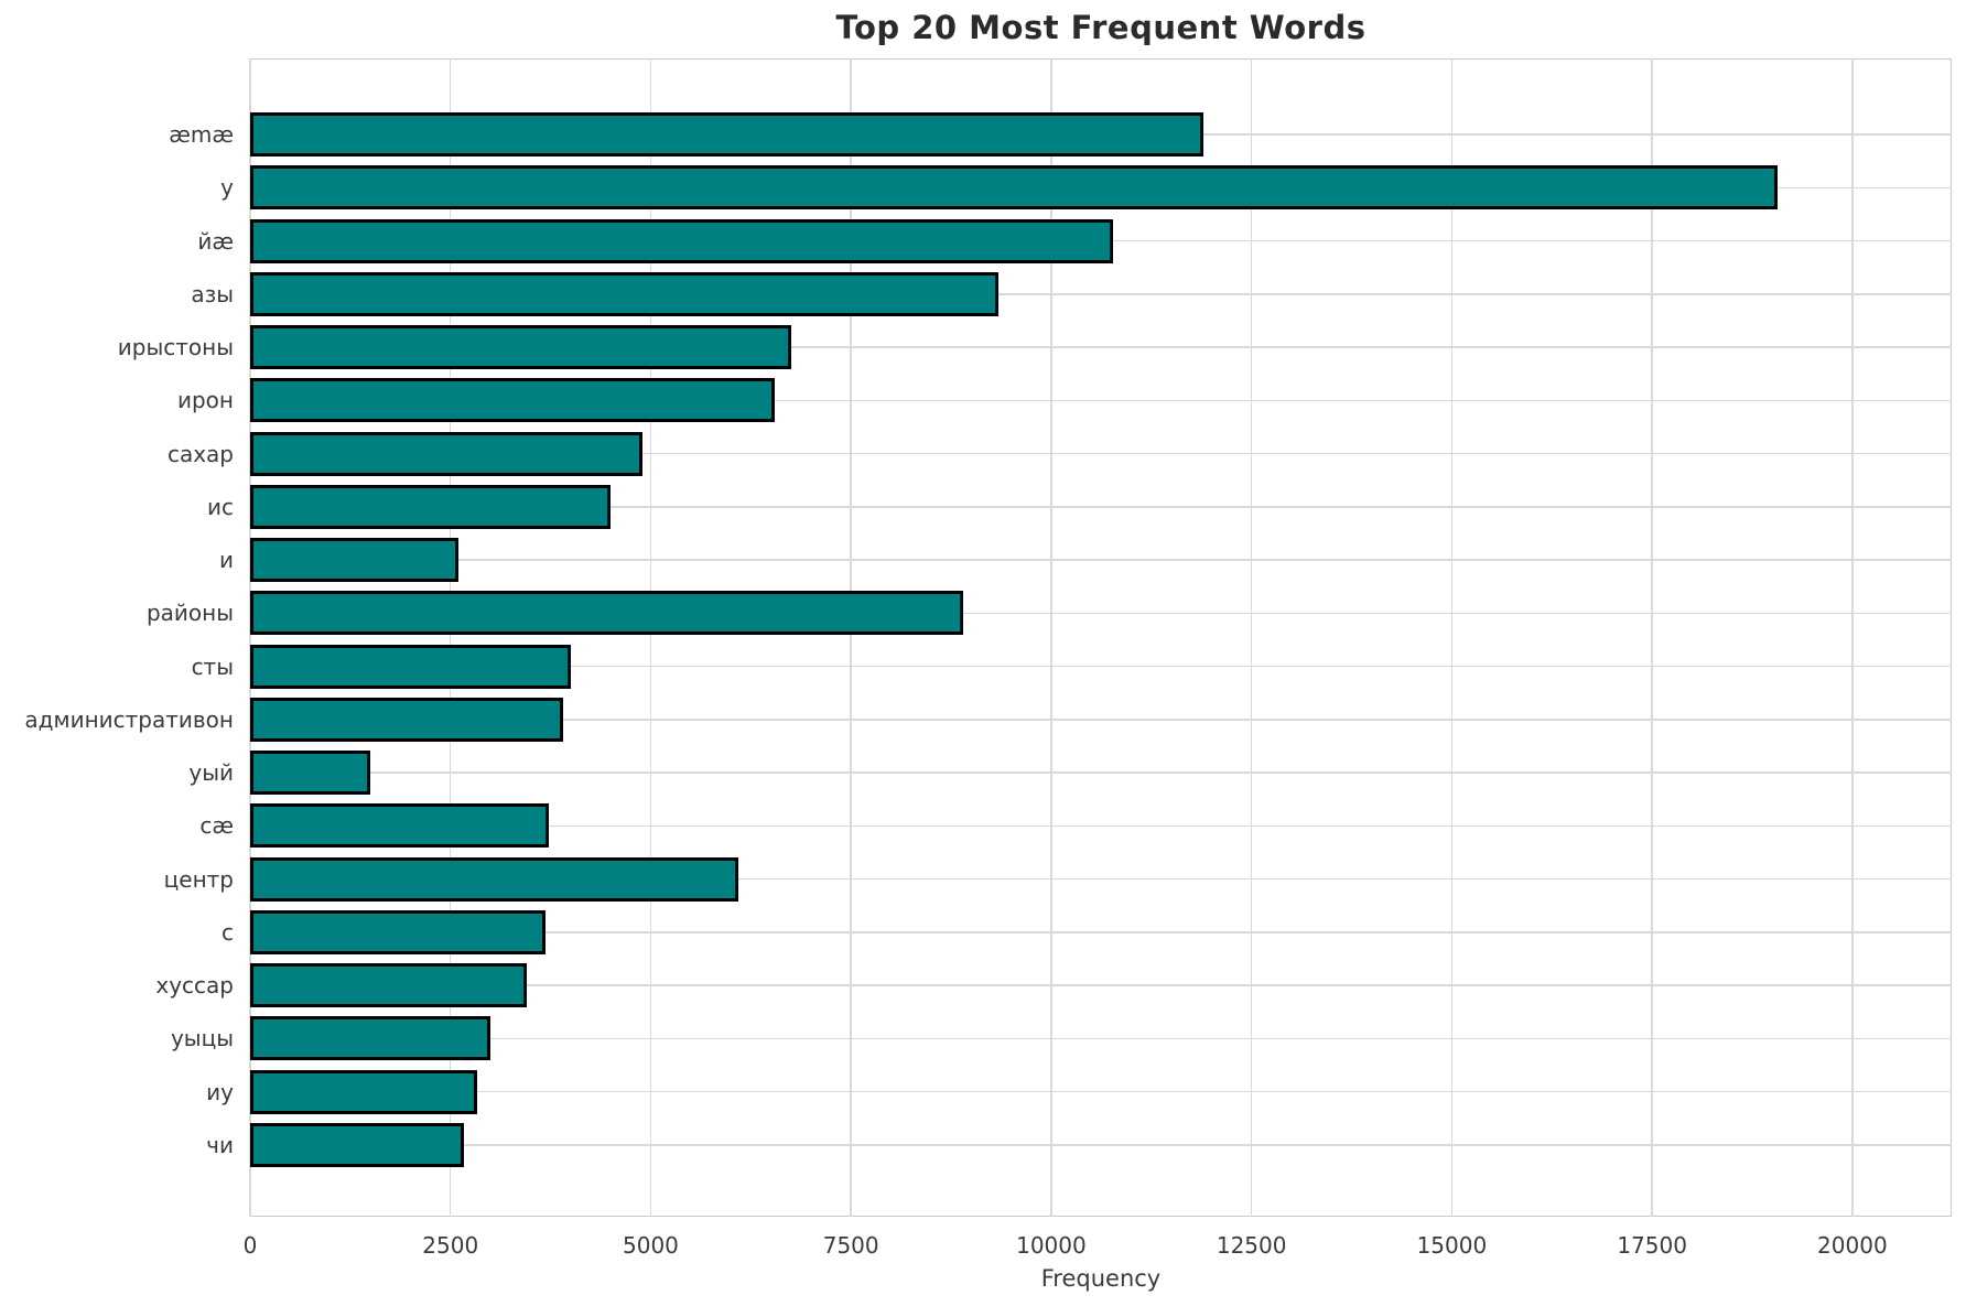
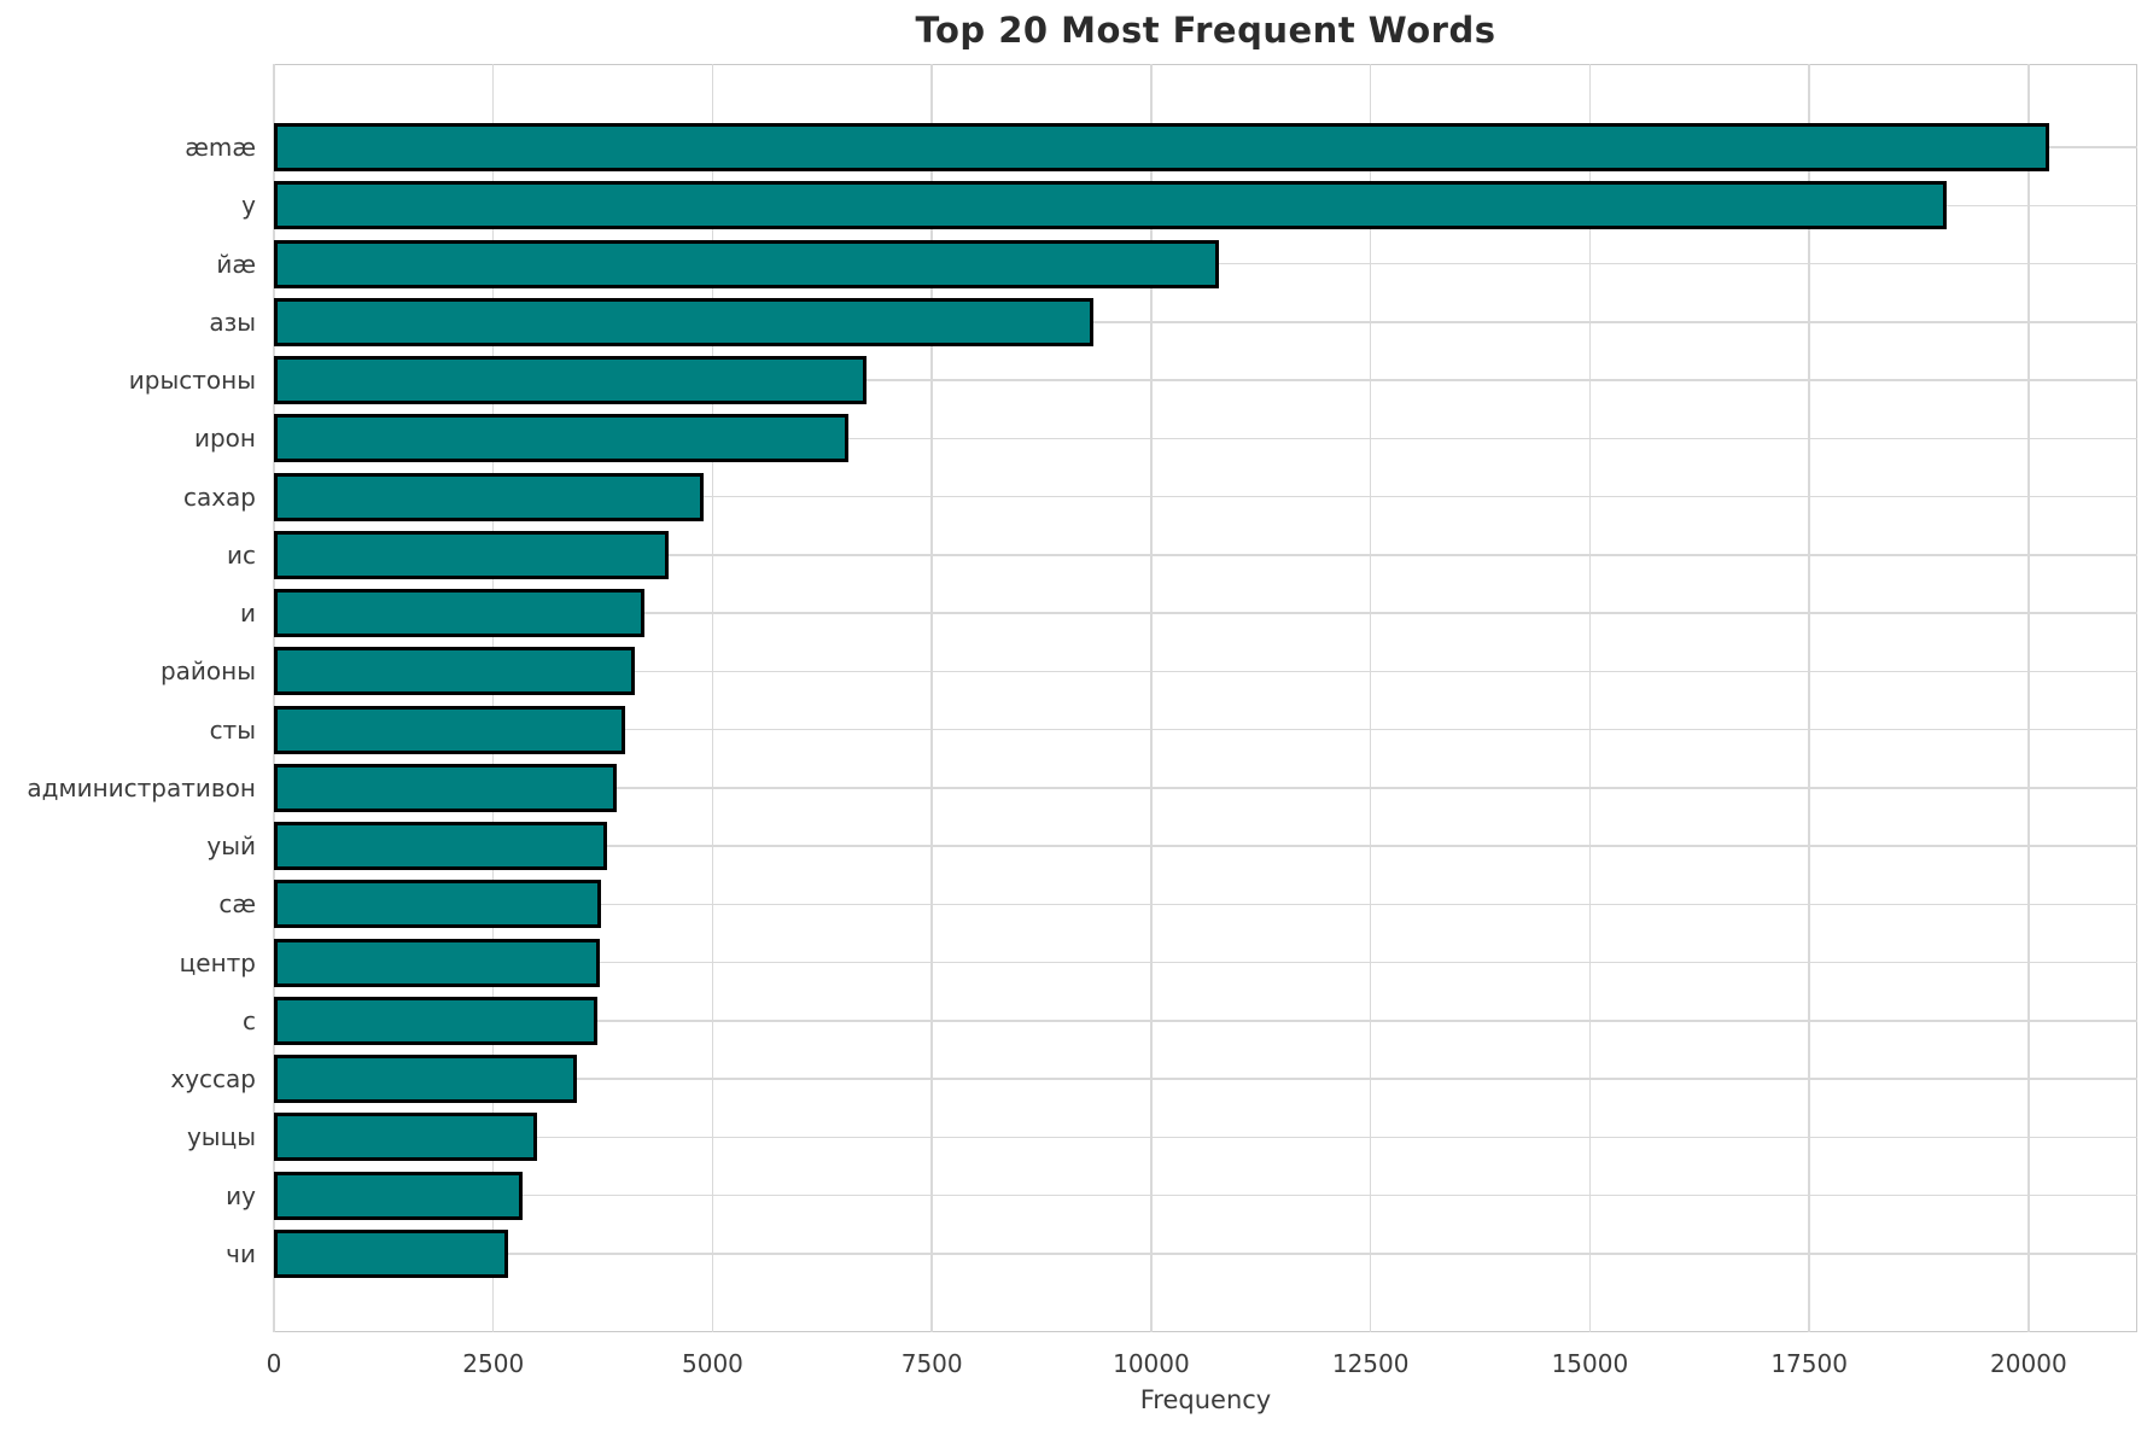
æmæ: 11900 -> 20200
и: 2600 -> 4200
районы: 8900 -> 4100
уый: 1500 -> 3800
центр: 6100 -> 3700
